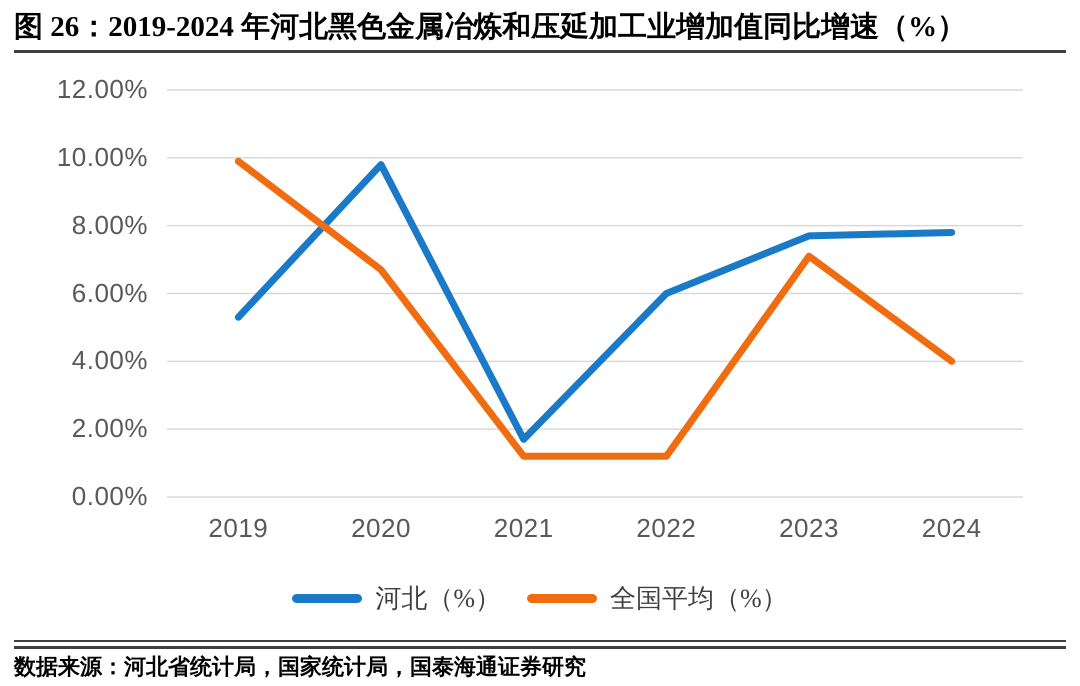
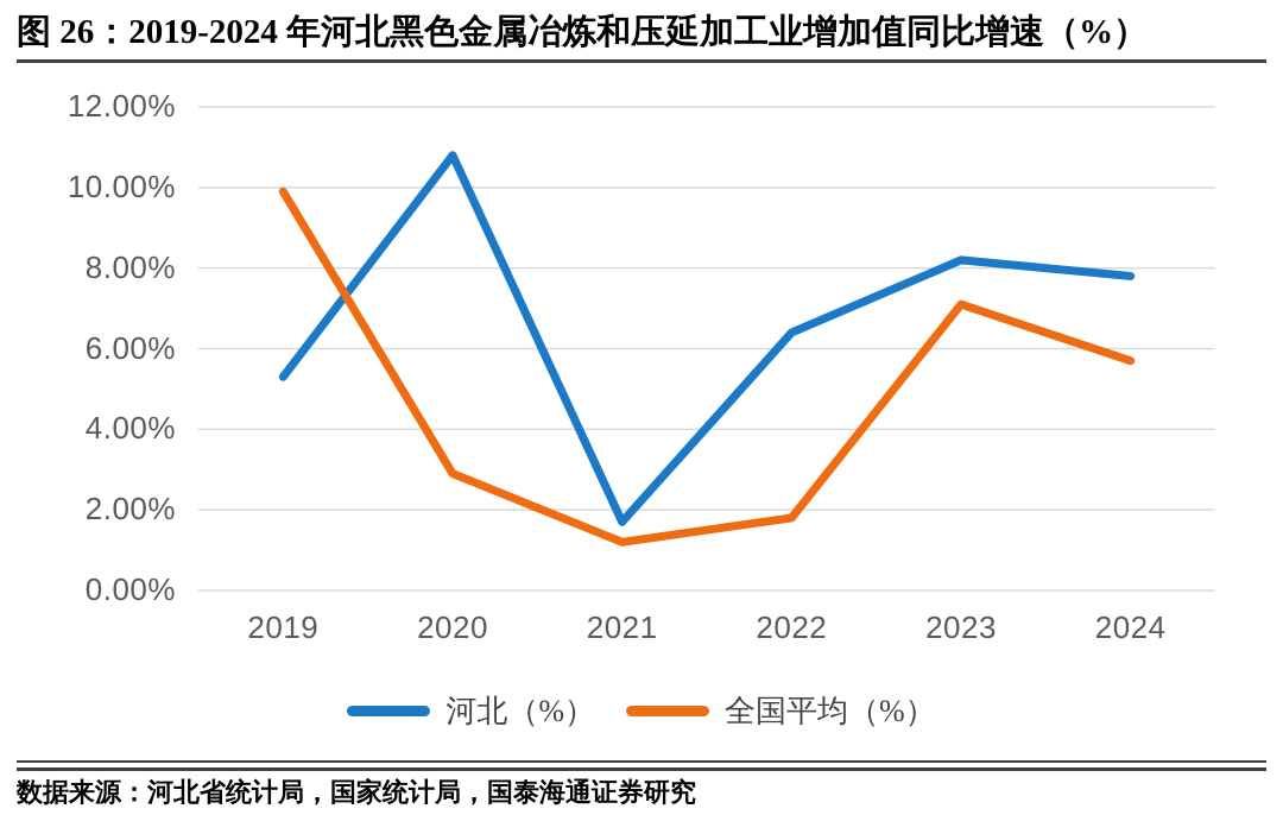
河北（%）/2020: 9.8% -> 10.8%
全国平均（%）/2020: 6.7% -> 2.9%
河北（%）/2022: 6.0% -> 6.4%
全国平均（%）/2022: 1.2% -> 1.8%
河北（%）/2023: 7.7% -> 8.2%
全国平均（%）/2024: 4.0% -> 5.7%
